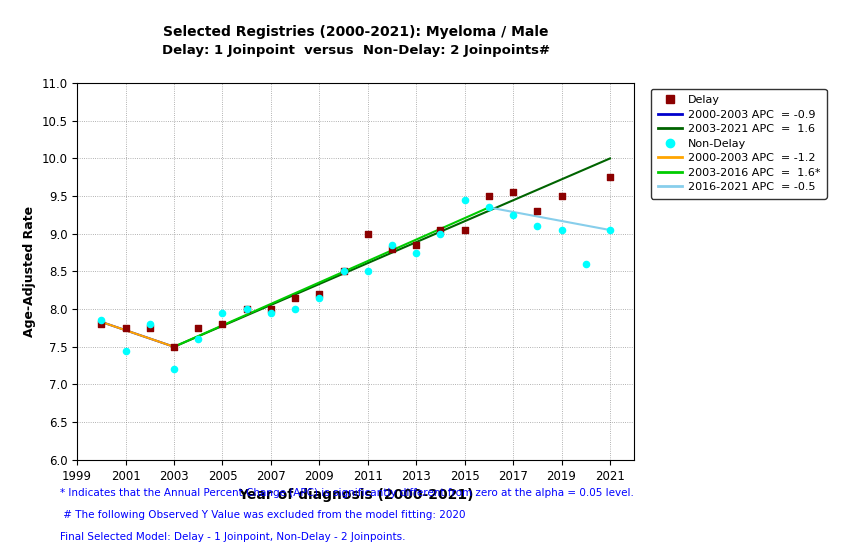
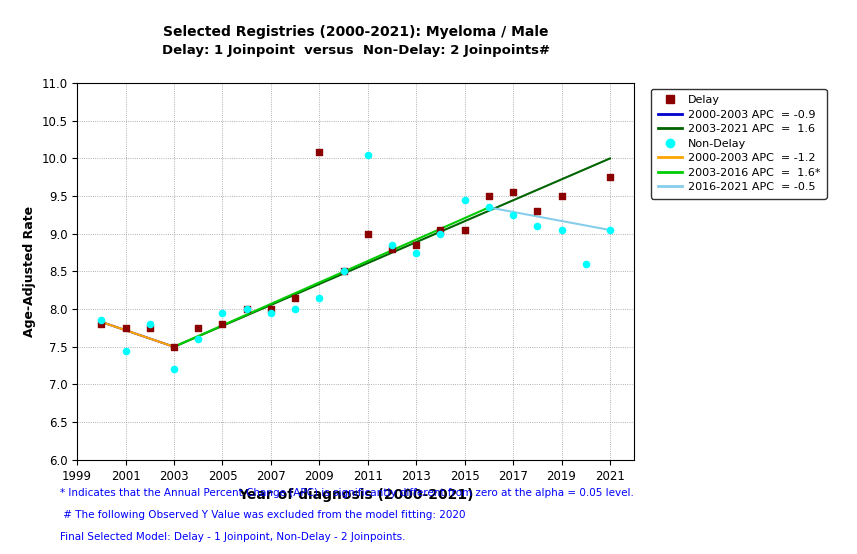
Delay/2009: 8.20 -> 10.08
Non-Delay/2011: 8.50 -> 10.04
